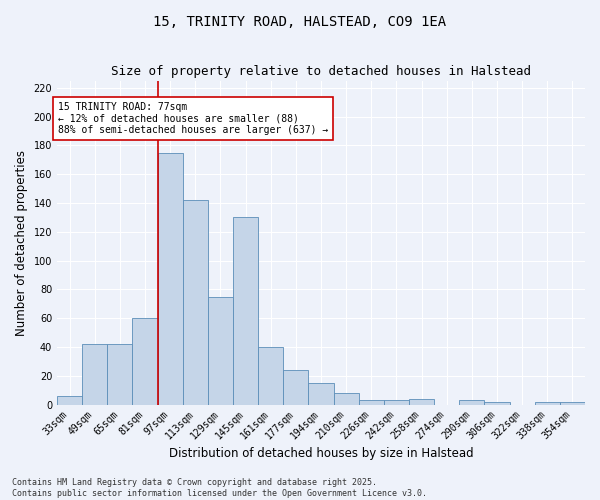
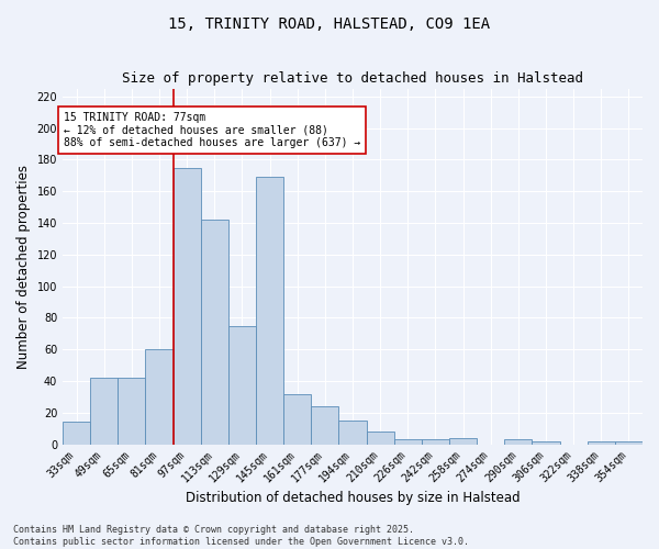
33sqm: 6 -> 14
145sqm: 130 -> 169
161sqm: 40 -> 32
